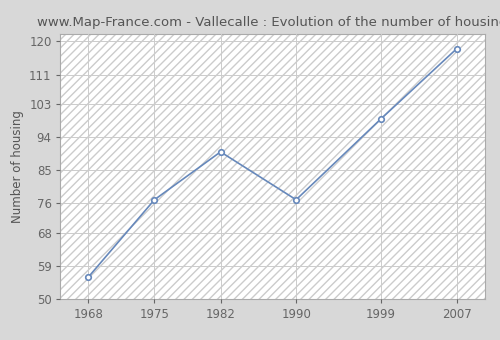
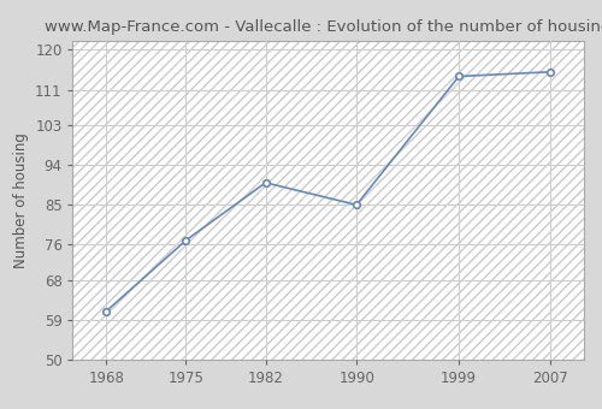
1968: 56 -> 61
1990: 77 -> 85
1999: 99 -> 114
2007: 118 -> 115
